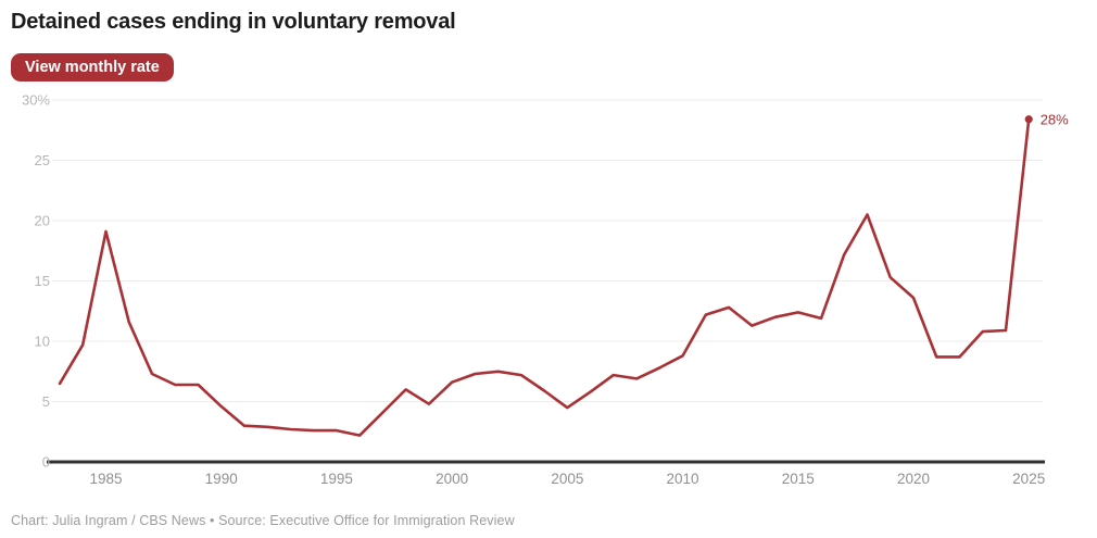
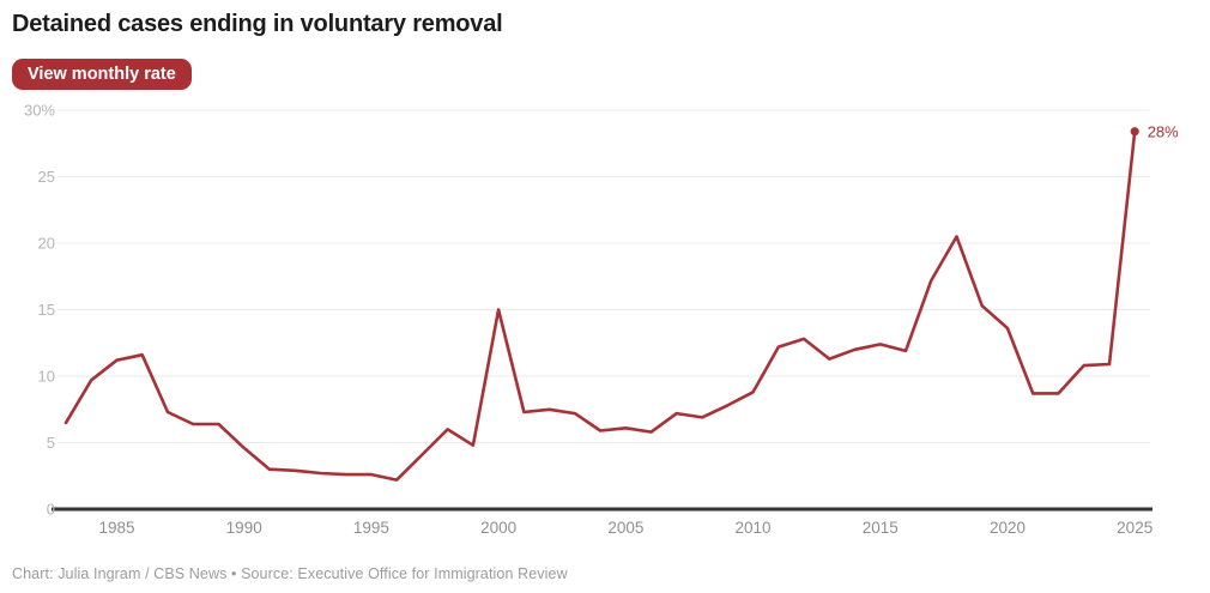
1985: 19.1% -> 11.2%
2000: 6.6% -> 15.0%
2005: 4.5% -> 6.1%
